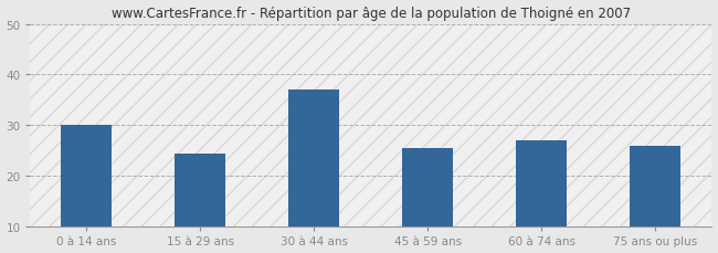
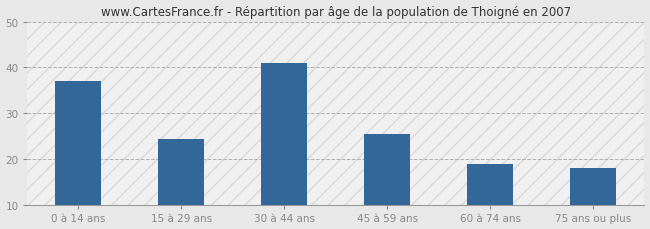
0 à 14 ans: 30.0 -> 37.0
30 à 44 ans: 37.0 -> 41.0
60 à 74 ans: 27.0 -> 19.0
75 ans ou plus: 26.0 -> 18.0
